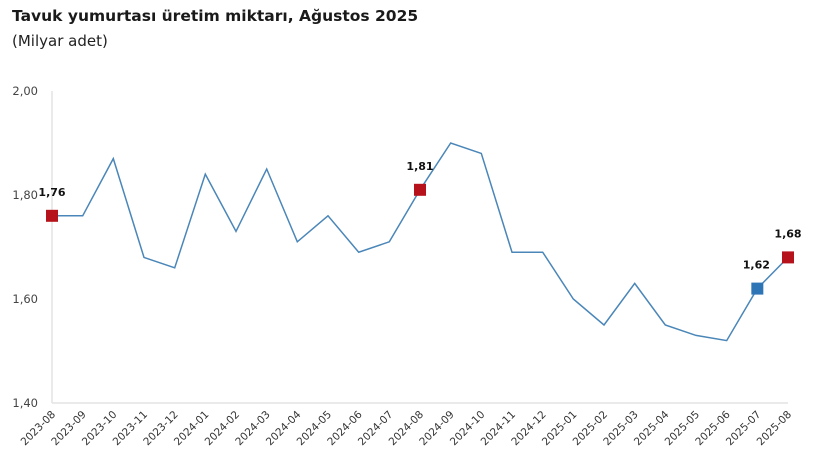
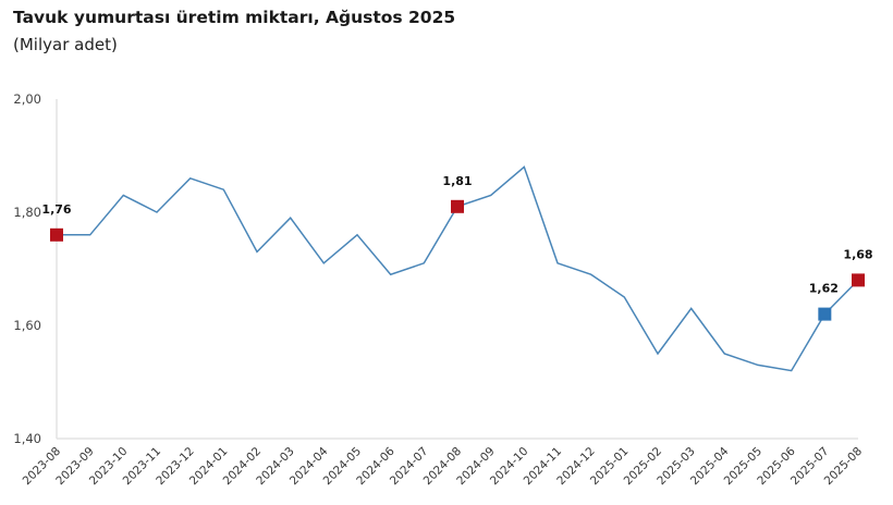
2023-10: 1,87 -> 1,83
2023-11: 1,68 -> 1,80
2023-12: 1,66 -> 1,86
2024-03: 1,85 -> 1,79
2024-09: 1,90 -> 1,83
2024-11: 1,69 -> 1,71
2025-01: 1,60 -> 1,65
